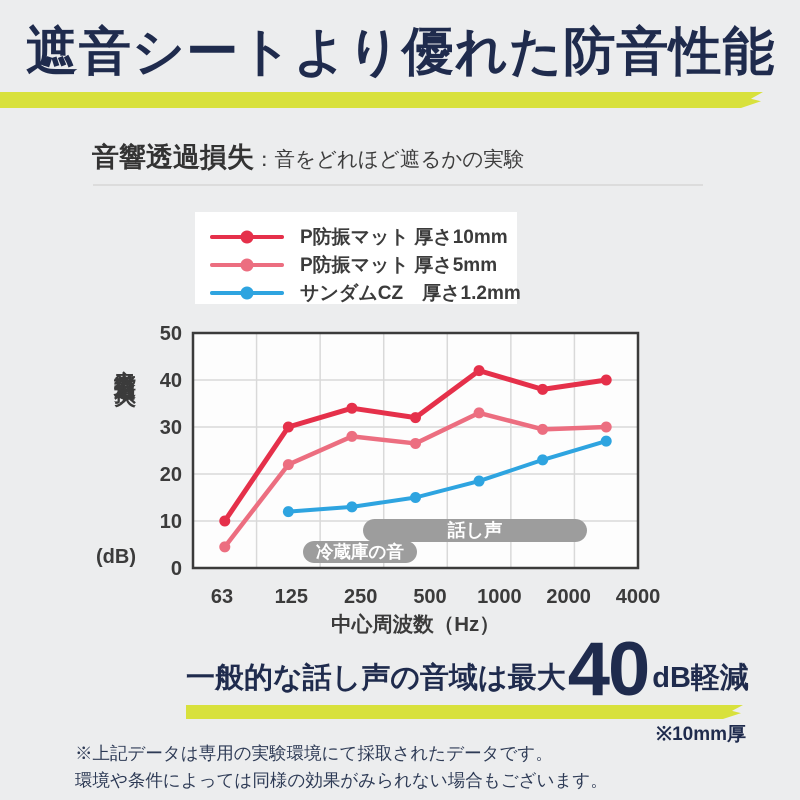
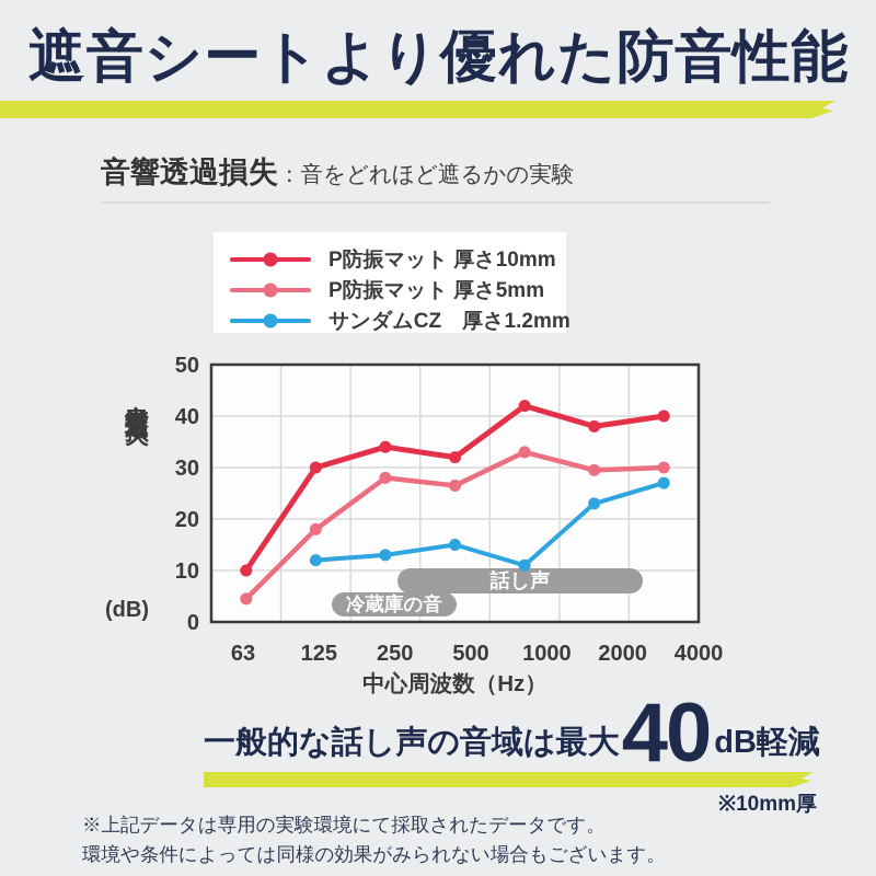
P防振マット 厚さ5mm/125: 22 -> 18
サンダムCZ 厚さ1.2mm/1000: 18 -> 11
